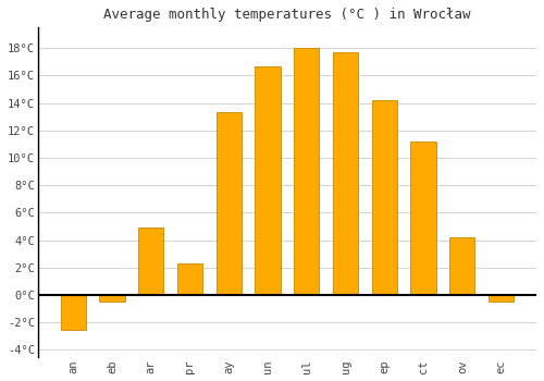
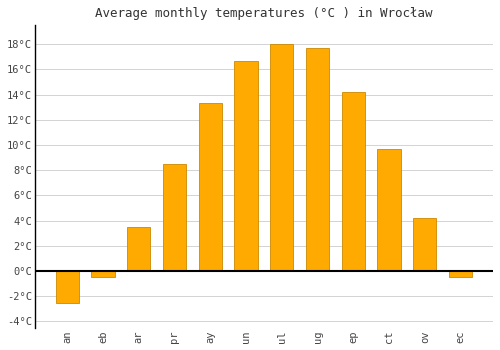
ar: 4.9°C -> 3.5°C
pr: 2.3°C -> 8.5°C
ct: 11.2°C -> 9.7°C
